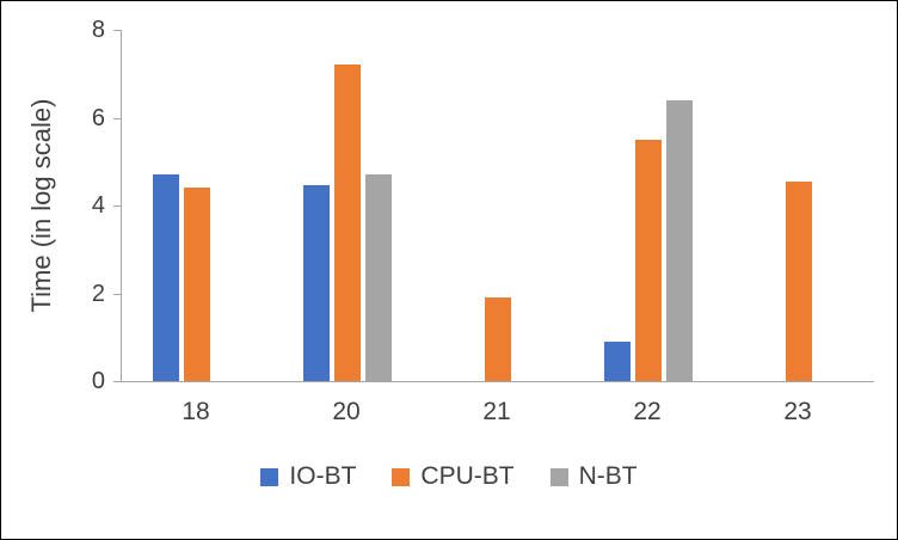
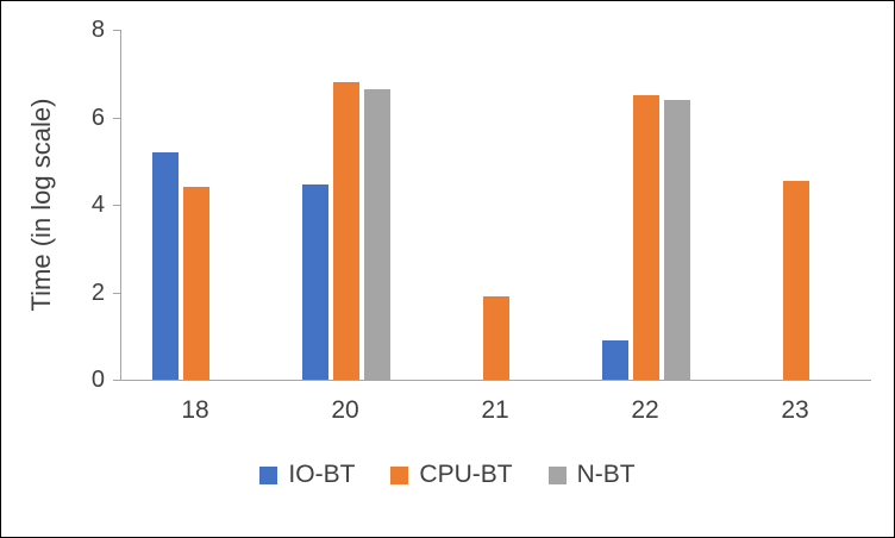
IO-BT/18: 4.7 -> 5.2
CPU-BT/20: 7.2 -> 6.8
N-BT/20: 4.7 -> 6.7
CPU-BT/22: 5.5 -> 6.5
